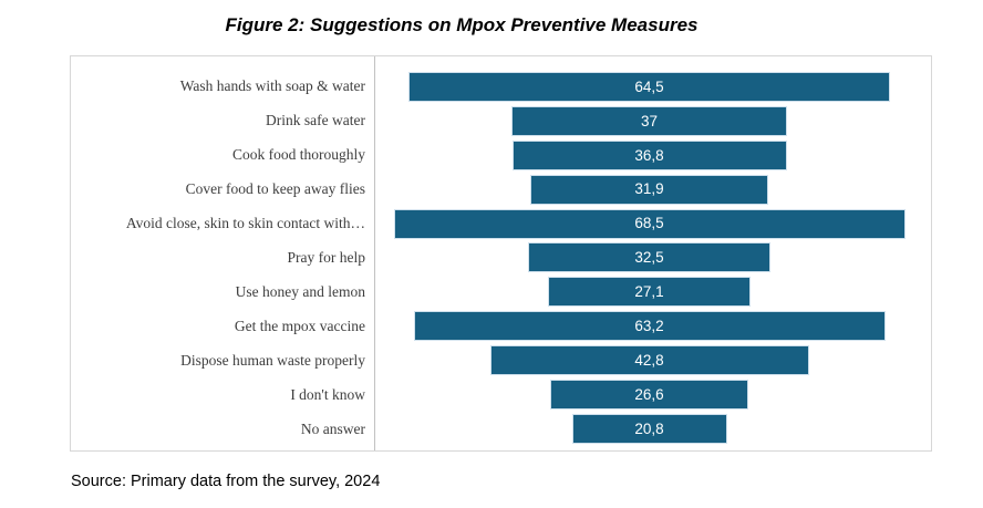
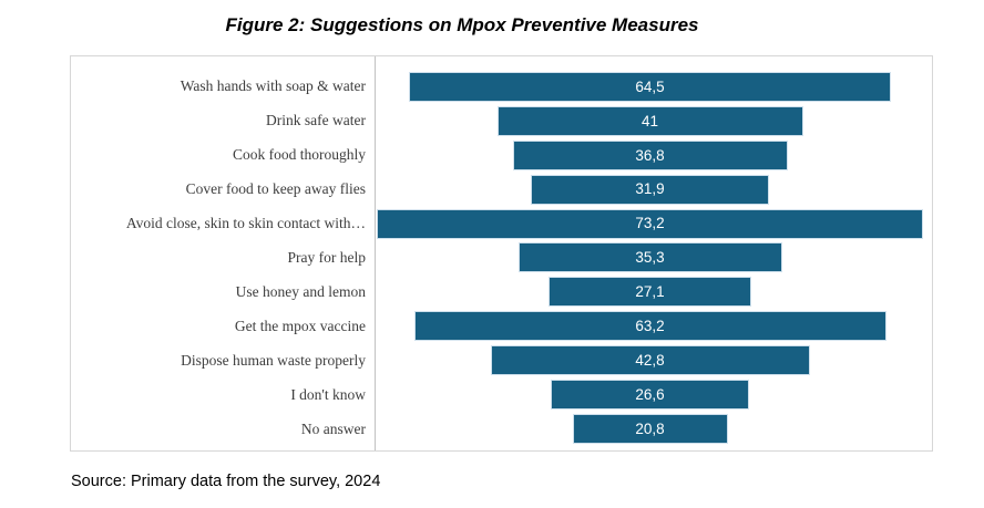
Drink safe water: 37 -> 41
Avoid close, skin to skin contact with…: 68,5 -> 73,2
Pray for help: 32,5 -> 35,3
